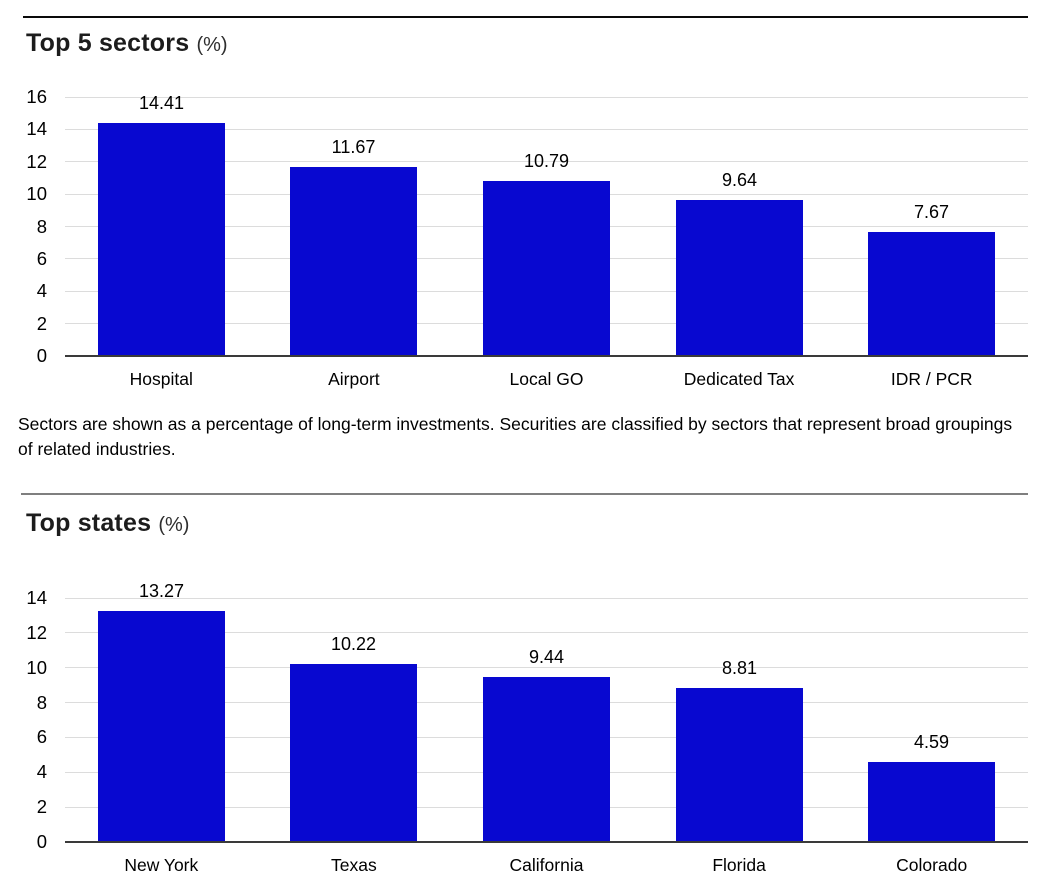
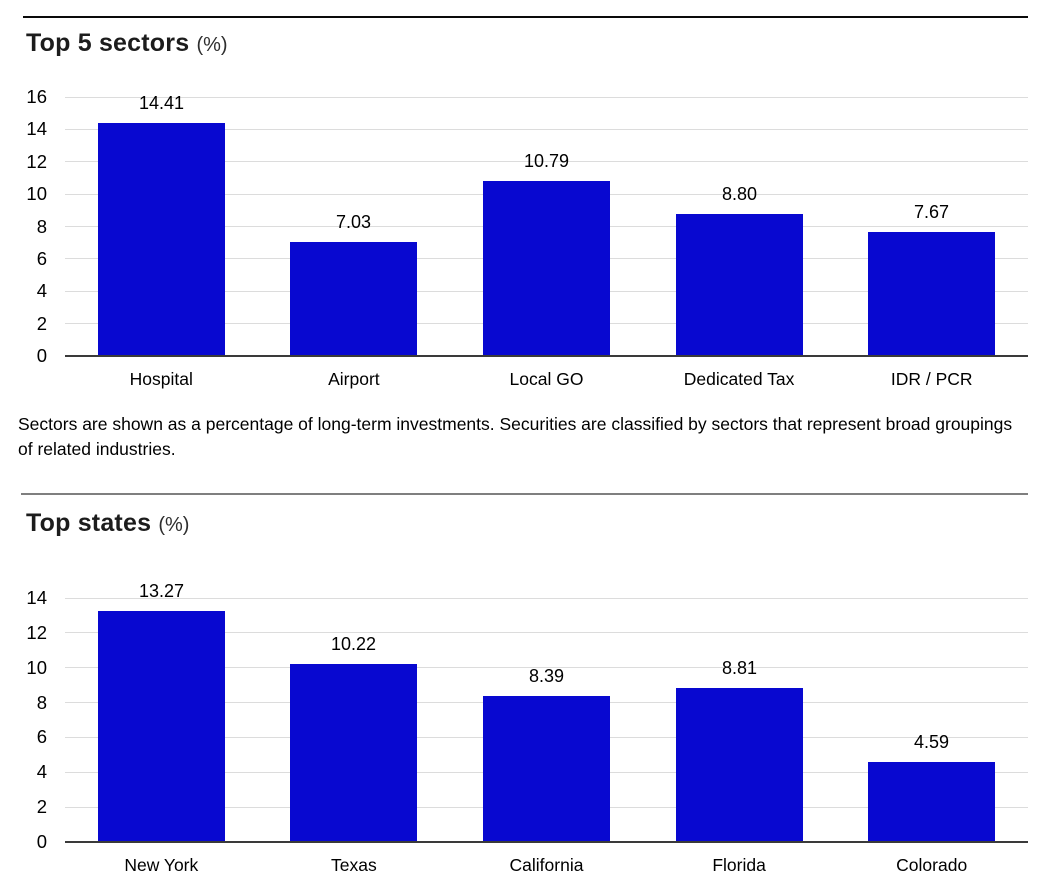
Top 5 sectors/Airport: 11.67 -> 7.03
Top 5 sectors/Dedicated Tax: 9.64 -> 8.80
Top states/California: 9.44 -> 8.39
